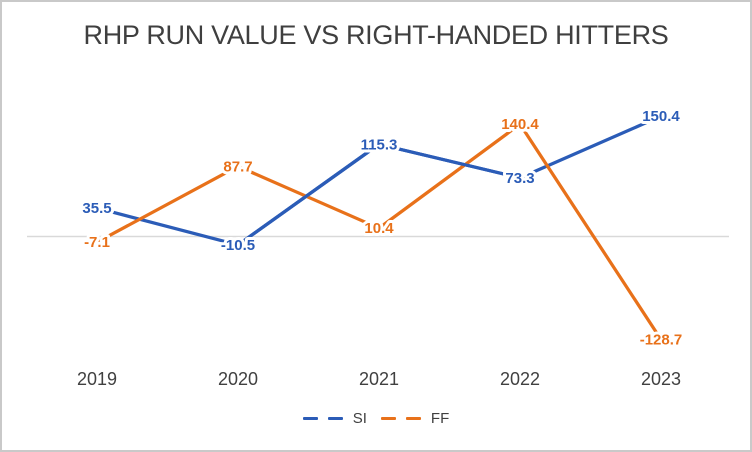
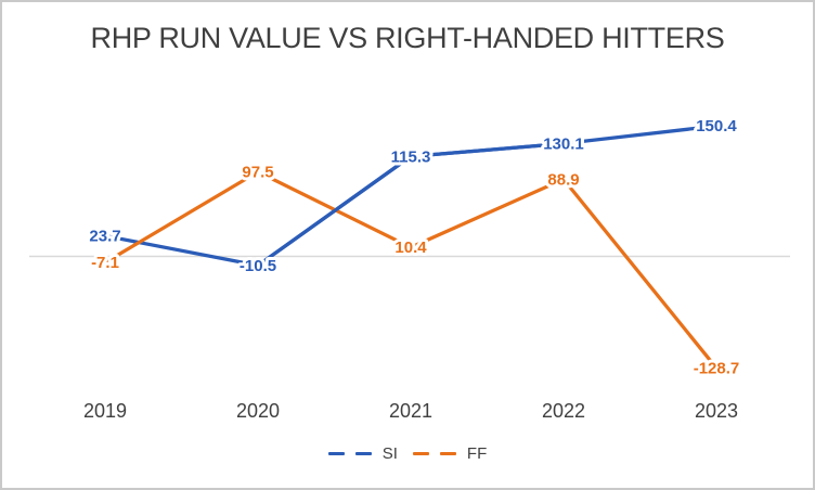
SI/2019: 35.5 -> 23.7
FF/2020: 87.7 -> 97.5
SI/2022: 73.3 -> 130.1
FF/2022: 140.4 -> 88.9
